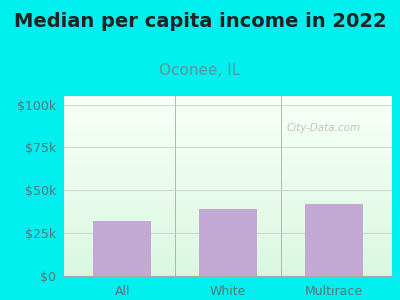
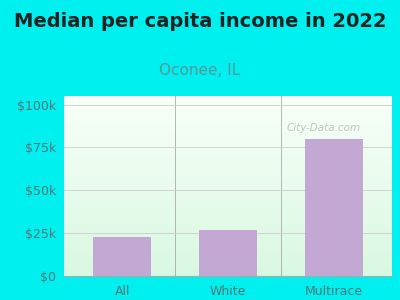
All: $32k -> $23k
White: $39k -> $27k
Multirace: $42k -> $80k
